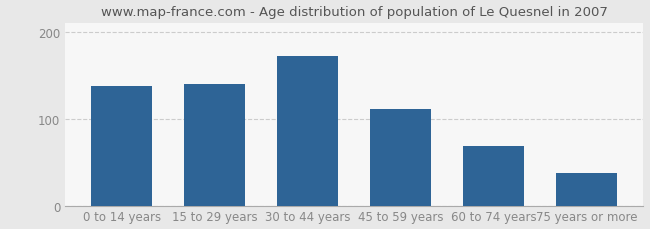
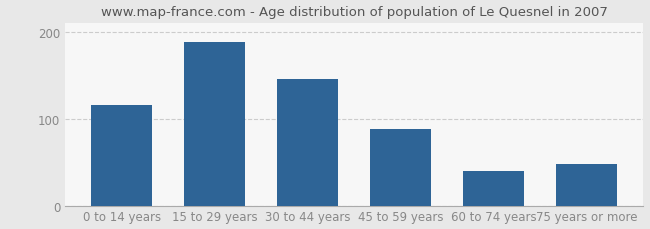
0 to 14 years: 137 -> 116
15 to 29 years: 140 -> 188
30 to 44 years: 172 -> 146
45 to 59 years: 111 -> 88
60 to 74 years: 68 -> 40
75 years or more: 38 -> 48
